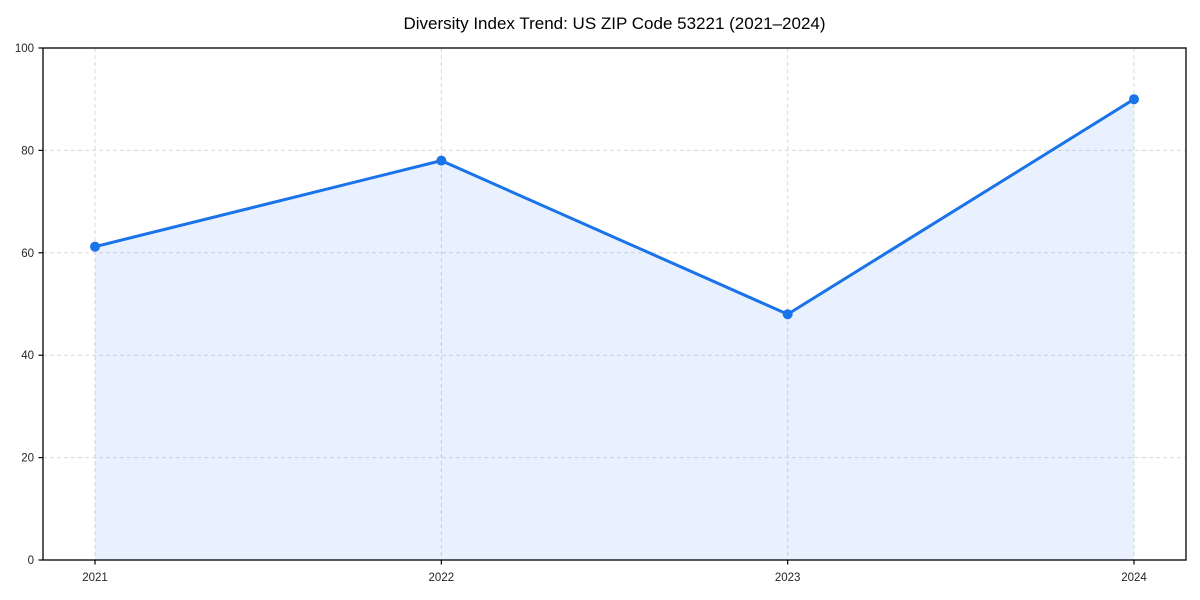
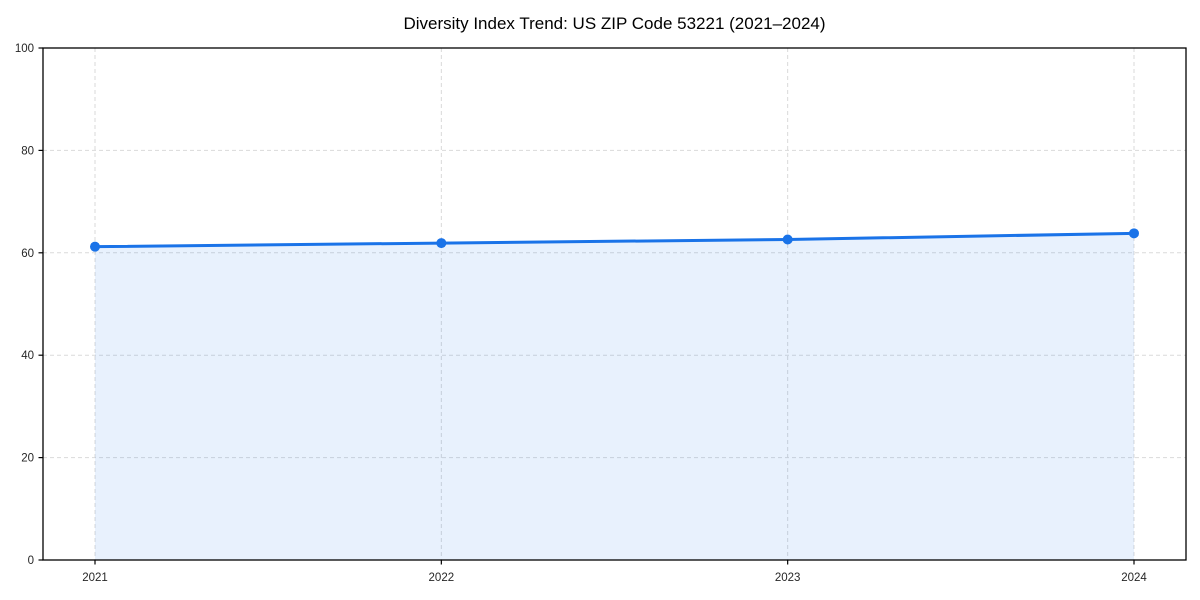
2022: 78 -> 62
2023: 48 -> 63
2024: 90 -> 64
